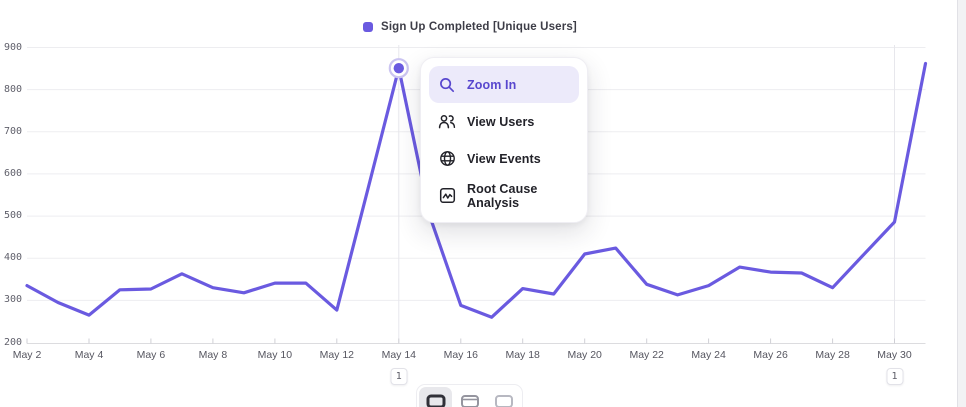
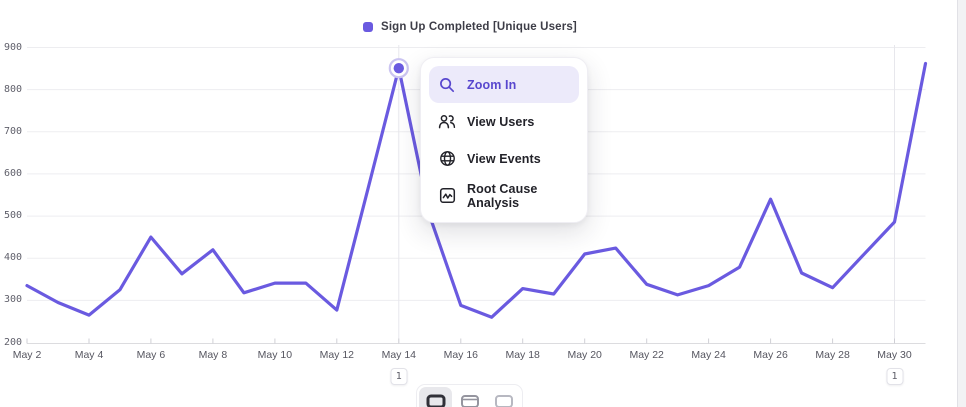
May 6: 330 -> 450
May 8: 330 -> 420
May 26: 370 -> 540
